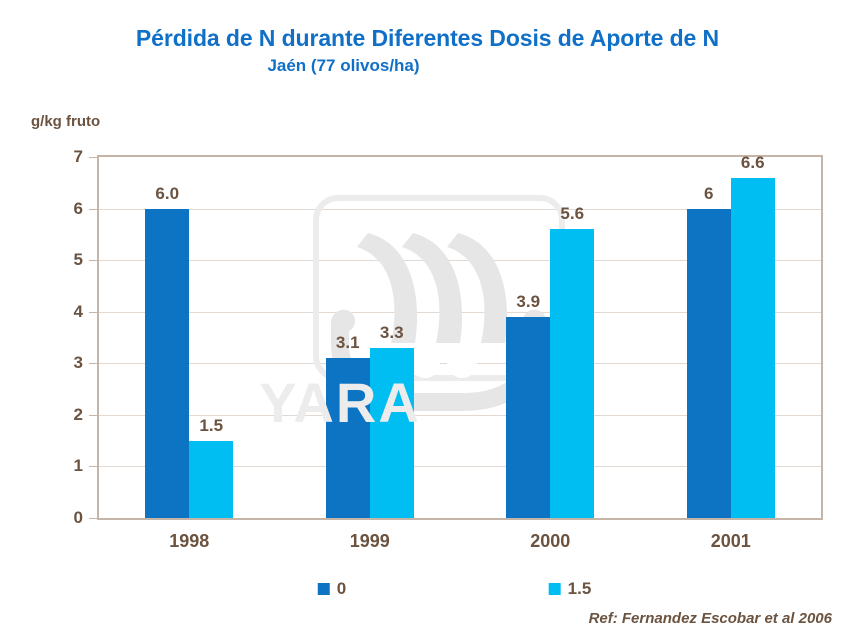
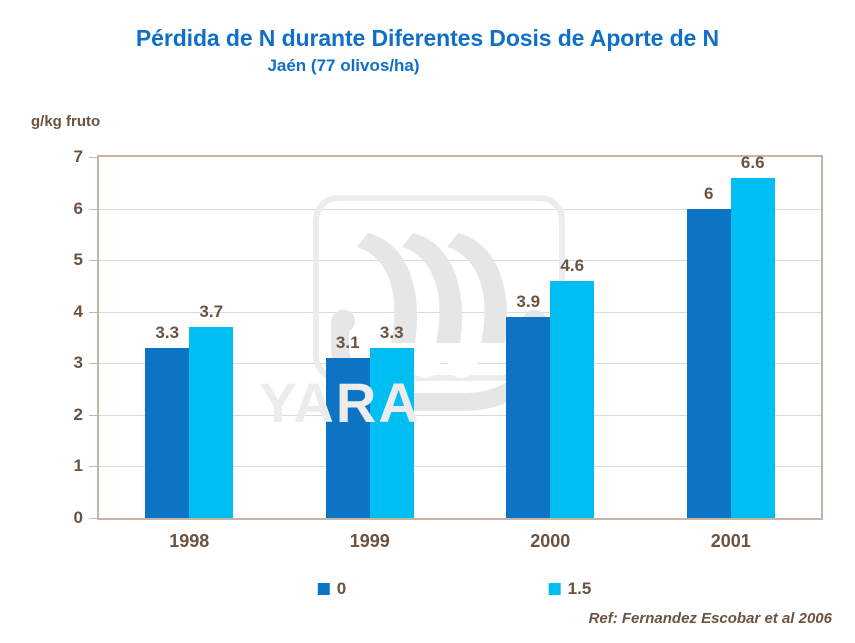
0/1998: 6.0 -> 3.3
1.5/1998: 1.5 -> 3.7
1.5/2000: 5.6 -> 4.6
